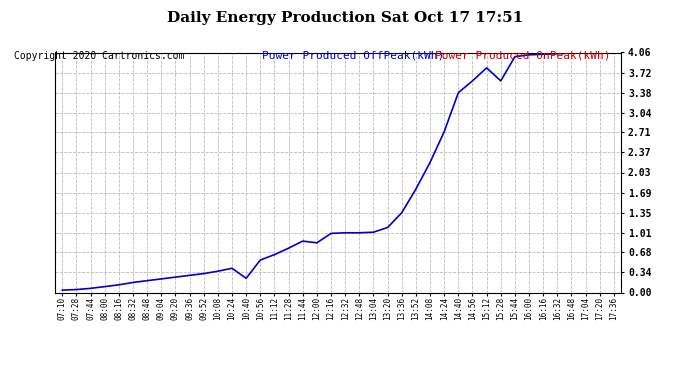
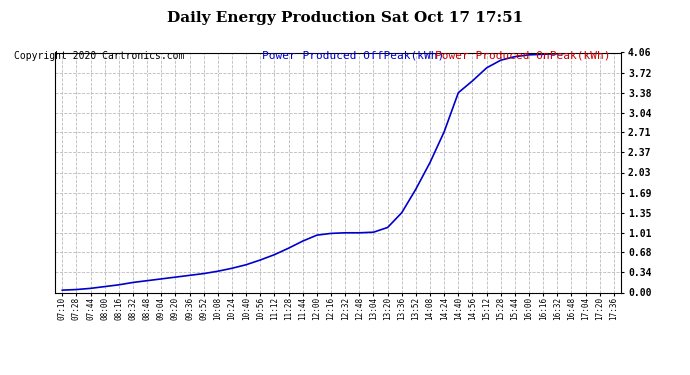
10:40: 0.24 -> 0.47
12:00: 0.84 -> 0.97
15:28: 3.58 -> 3.93
